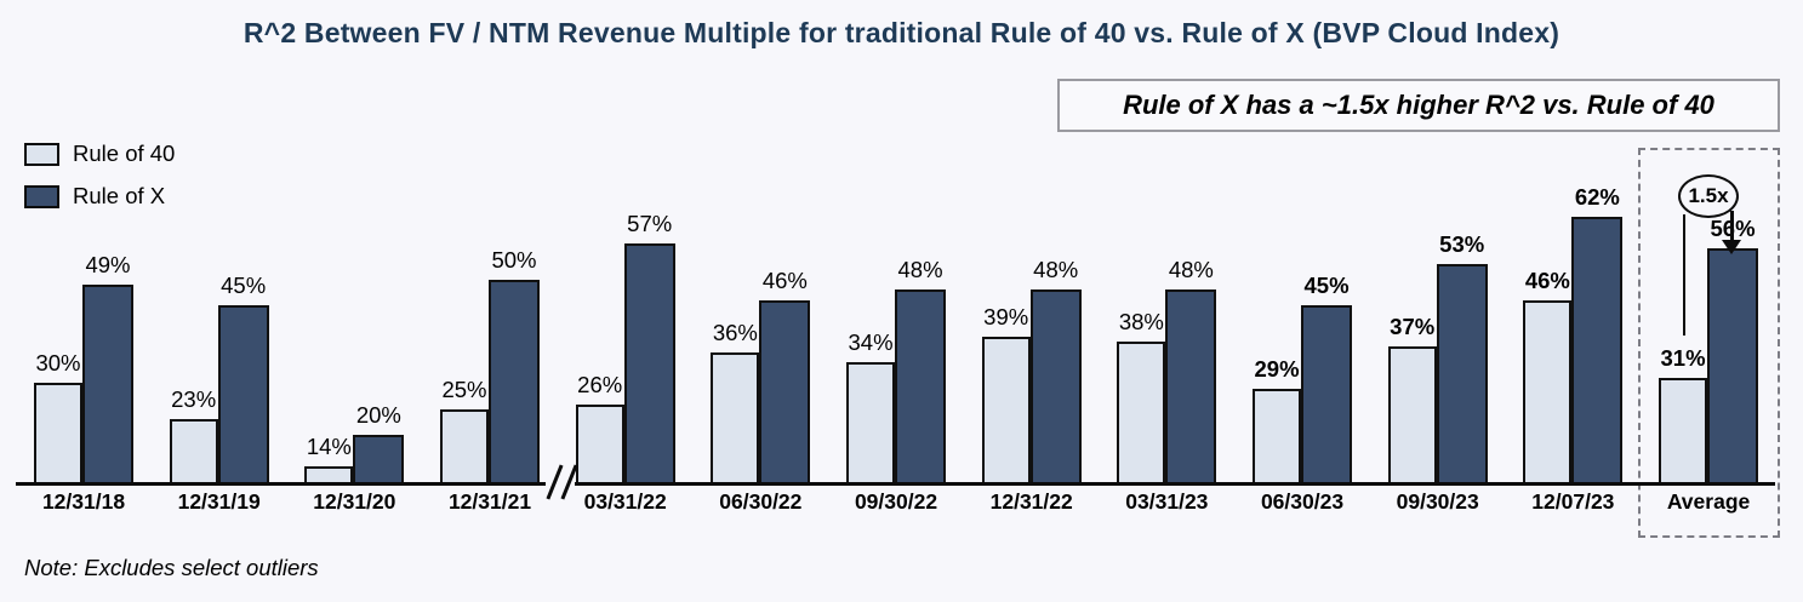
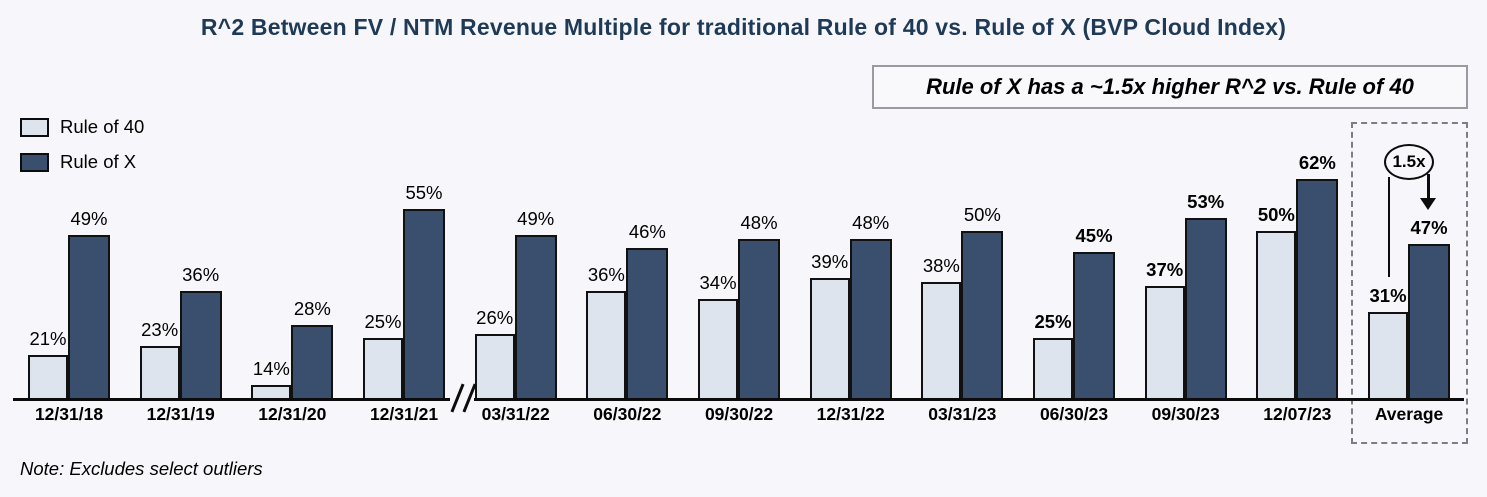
Rule of 40/12/31/18: 30% -> 21%
Rule of X/12/31/19: 45% -> 36%
Rule of X/12/31/20: 20% -> 28%
Rule of X/12/31/21: 50% -> 55%
Rule of X/03/31/22: 57% -> 49%
Rule of X/03/31/23: 48% -> 50%
Rule of 40/06/30/23: 29% -> 25%
Rule of 40/12/07/23: 46% -> 50%
Rule of X/Average: 56% -> 47%
